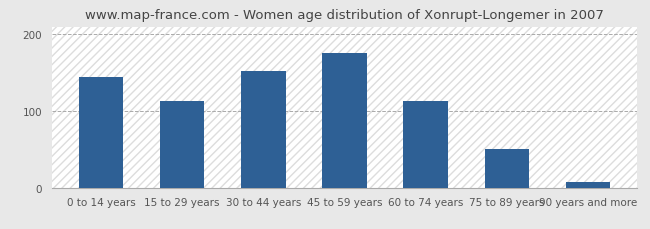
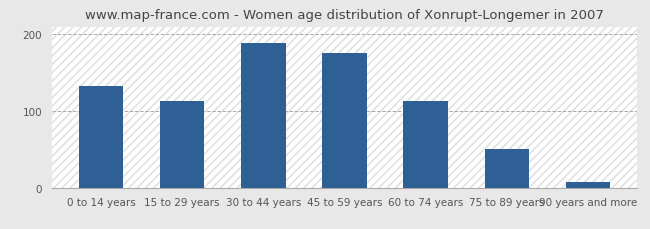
0 to 14 years: 144 -> 133
30 to 44 years: 152 -> 188
